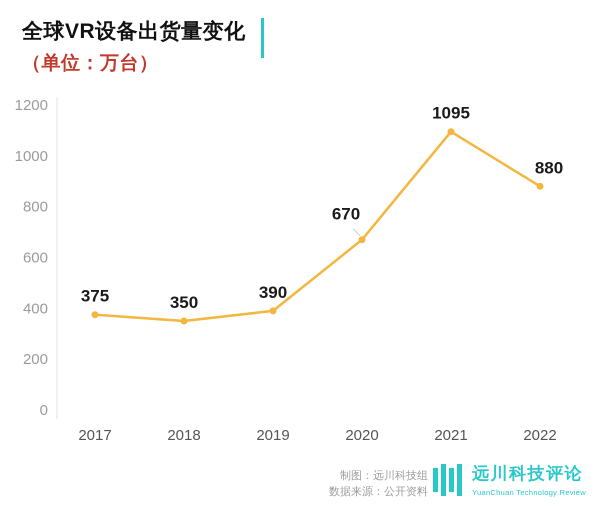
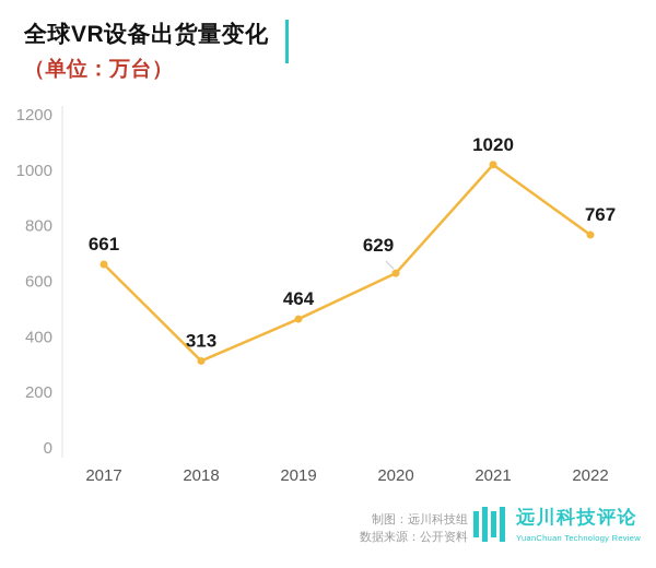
2017: 375 -> 661
2018: 350 -> 313
2019: 390 -> 464
2020: 670 -> 629
2021: 1095 -> 1020
2022: 880 -> 767
